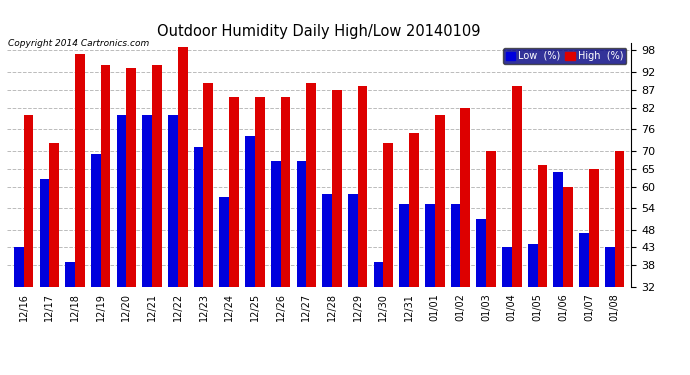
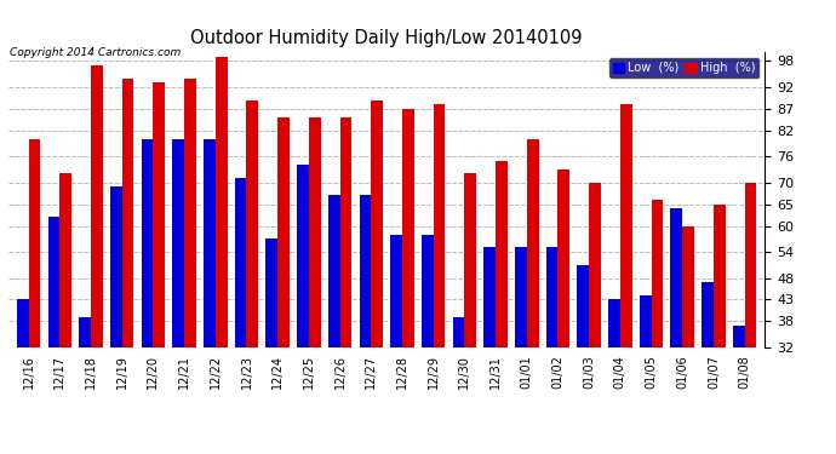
High (%)/01/02: 82 -> 73
Low (%)/01/08: 43 -> 37
